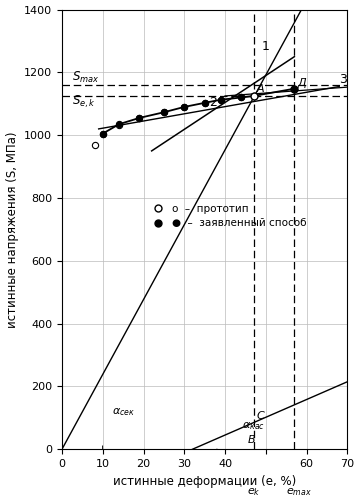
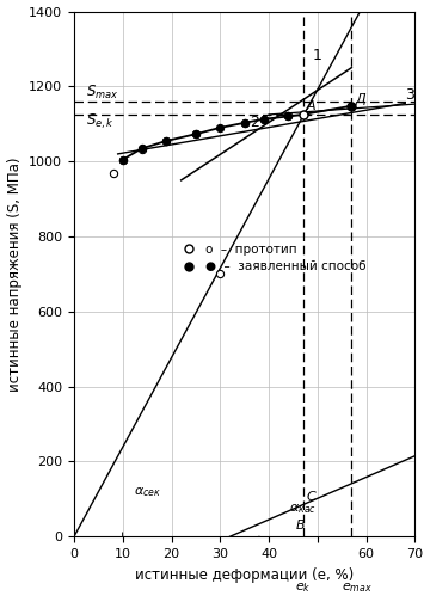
о – прототип/30: 1090 -> 700
